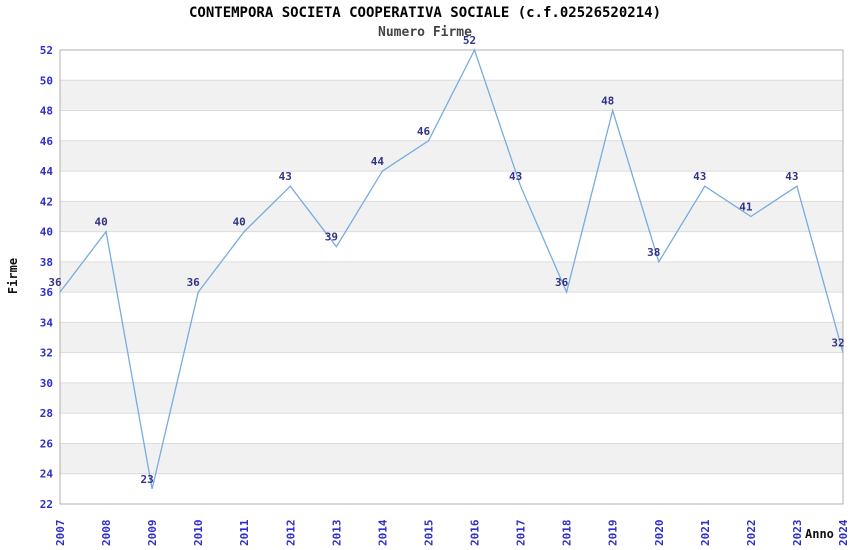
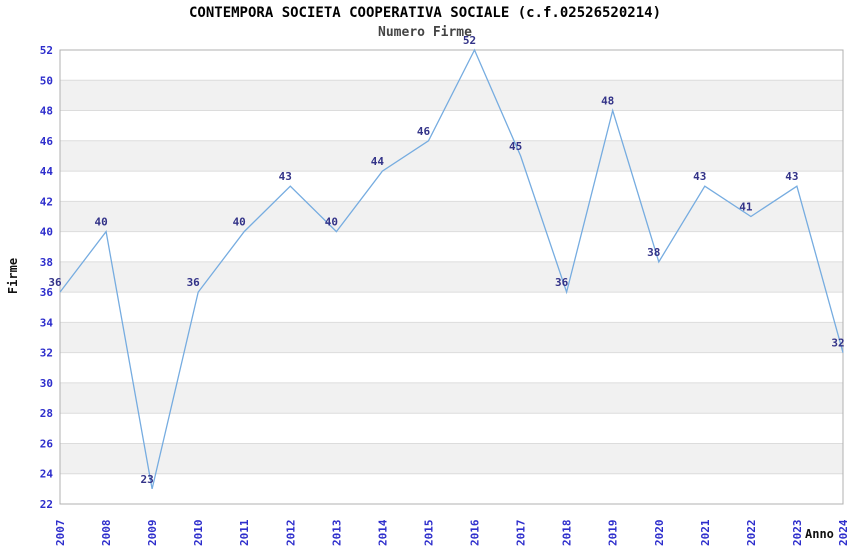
2013: 39 -> 40
2017: 43 -> 45
